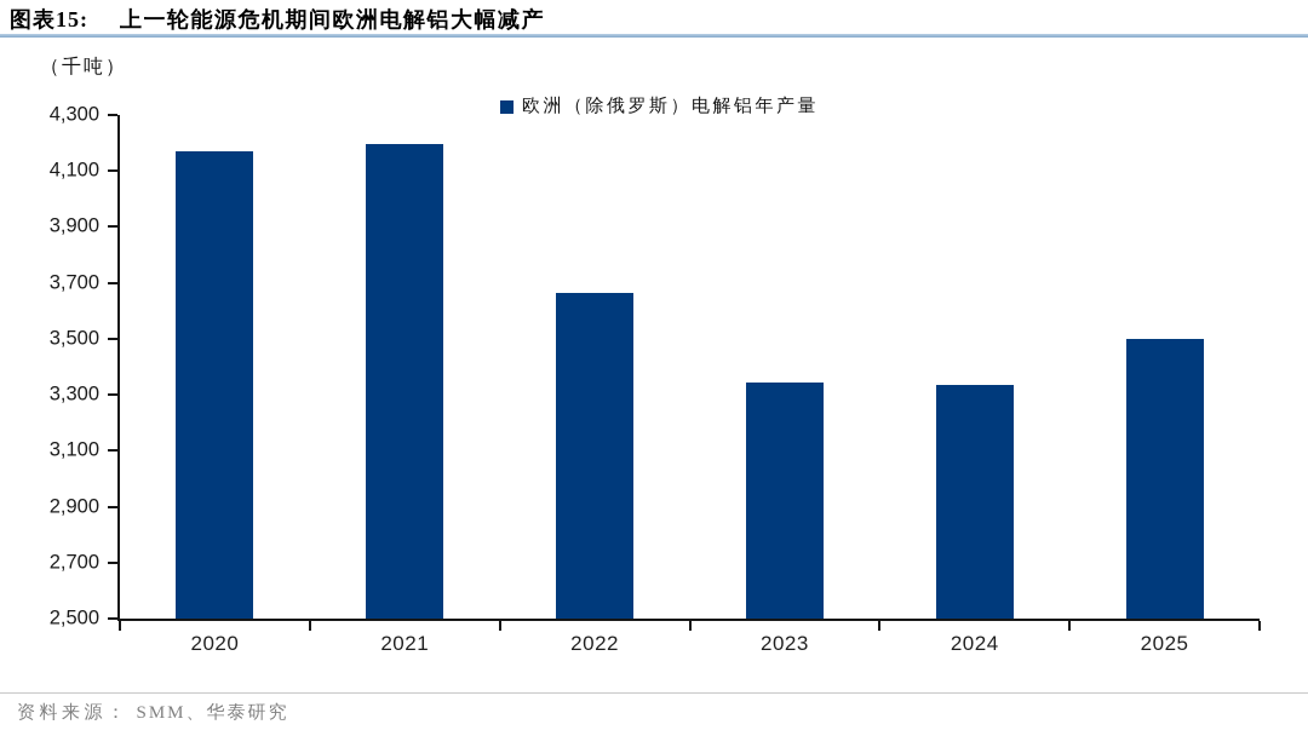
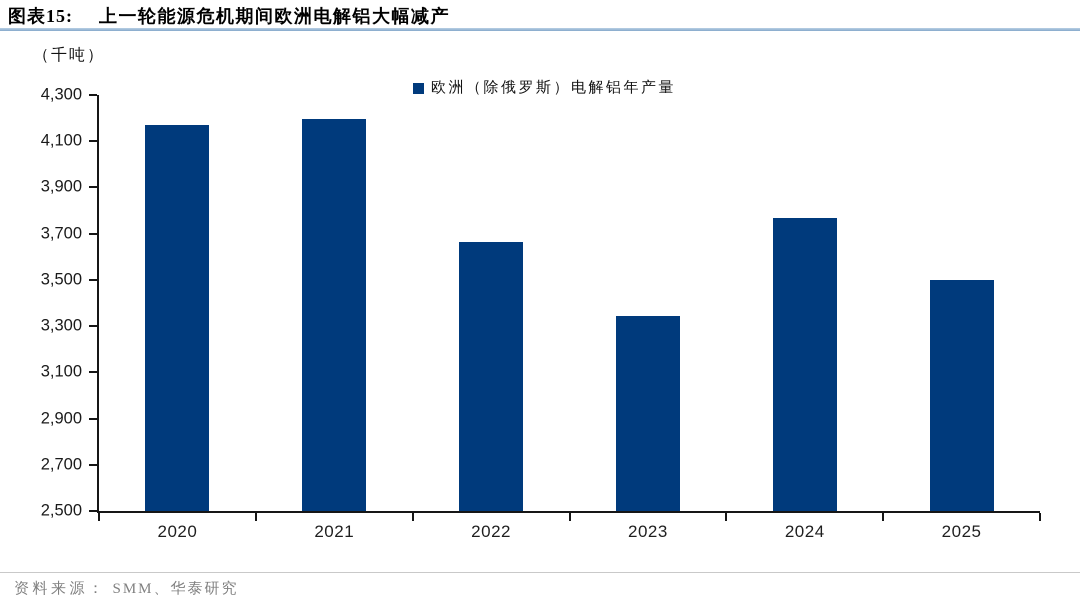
2024: 3340 -> 3770
